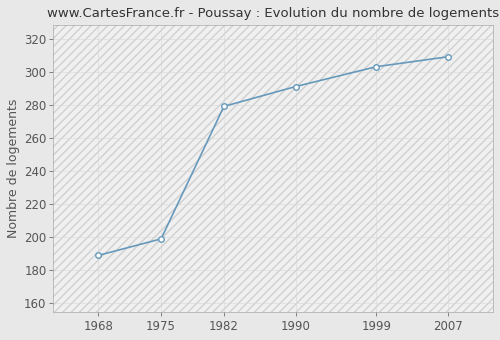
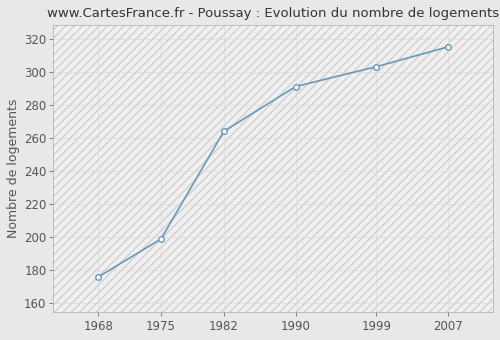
1968: 189 -> 176
1982: 279 -> 264
2007: 309 -> 315
